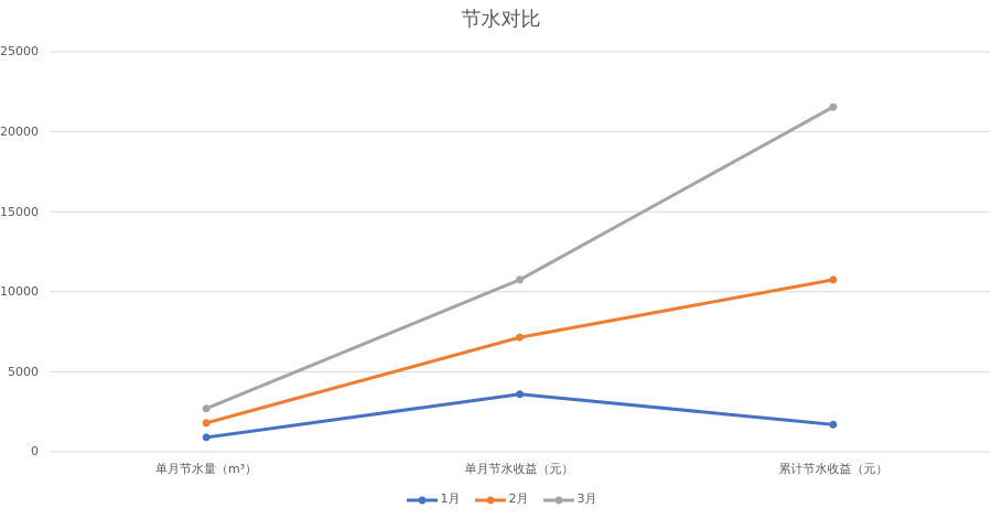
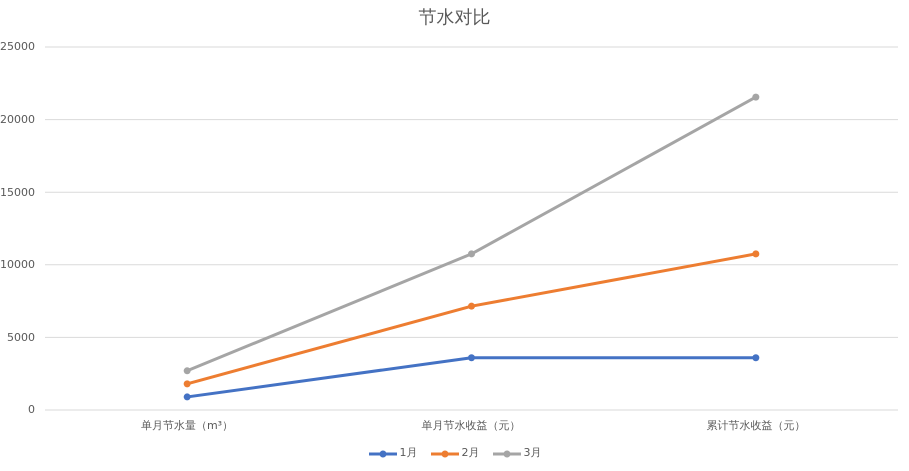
1月/累计节水收益（元）: 1700 -> 3600
